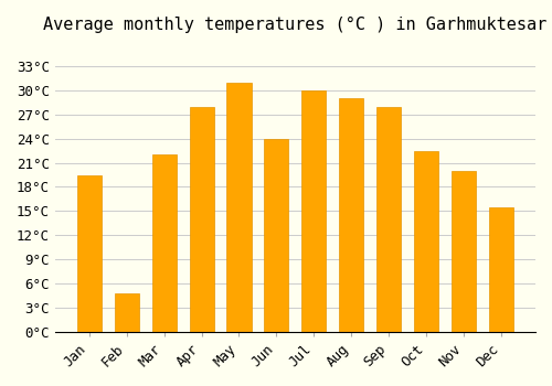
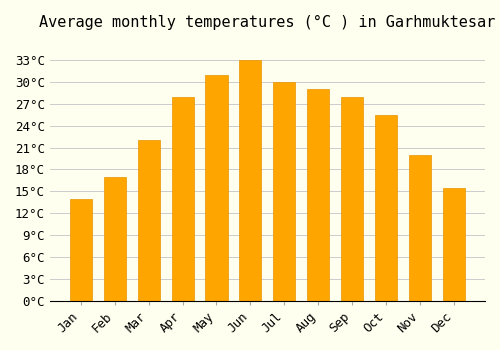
Jan: 19.4°C -> 14.0°C
Feb: 4.8°C -> 17.0°C
Jun: 24.0°C -> 33.0°C
Oct: 22.4°C -> 25.5°C
